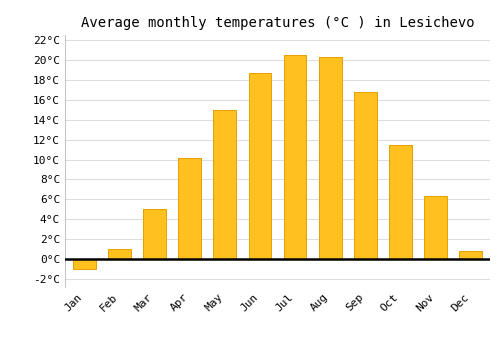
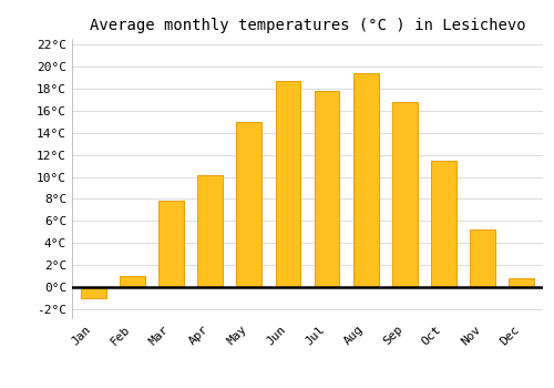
Mar: 5.0°C -> 7.8°C
Jul: 20.5°C -> 17.8°C
Aug: 20.3°C -> 19.4°C
Nov: 6.3°C -> 5.2°C
